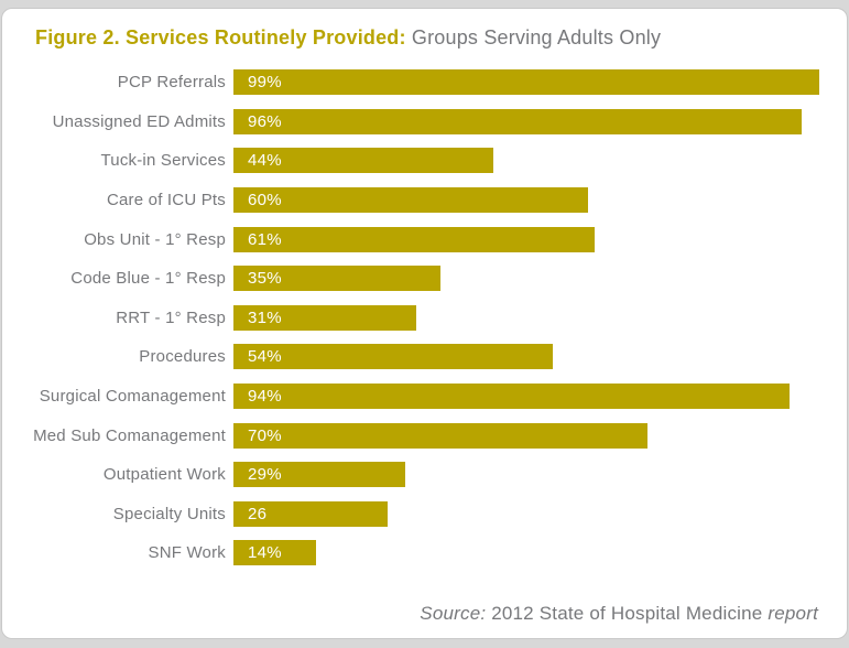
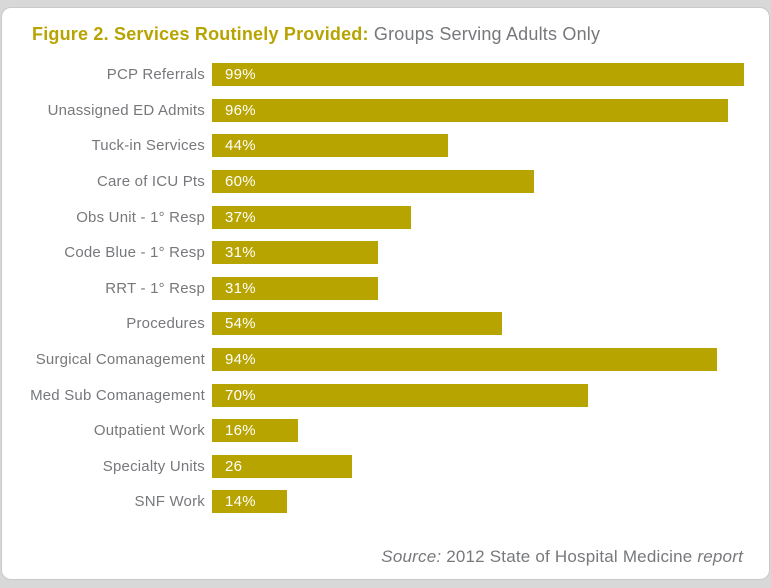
Obs Unit - 1° Resp: 61% -> 37%
Code Blue - 1° Resp: 35% -> 31%
Outpatient Work: 29% -> 16%
